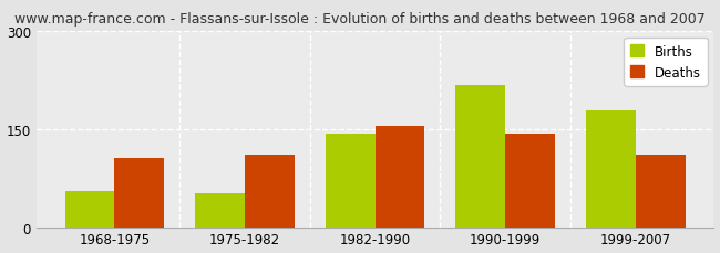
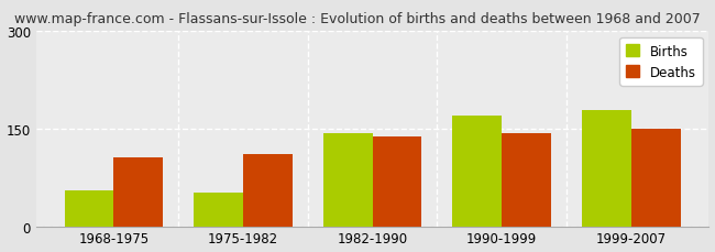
Deaths/1982-1990: 154 -> 138
Births/1990-1999: 218 -> 170
Deaths/1999-2007: 110 -> 150
